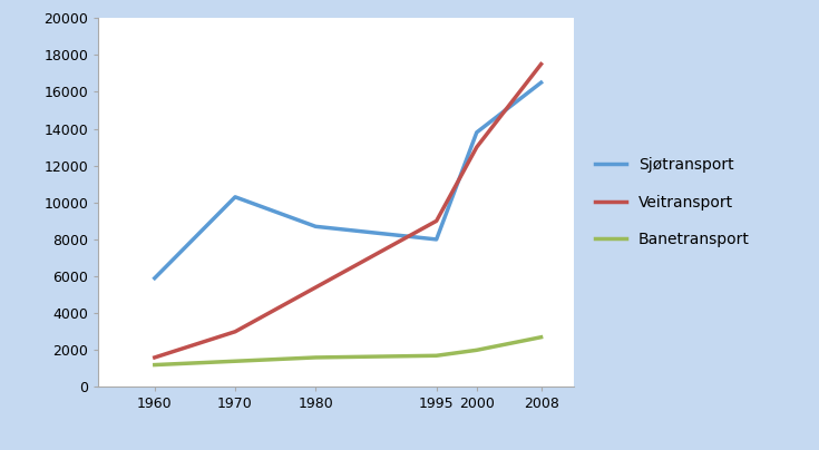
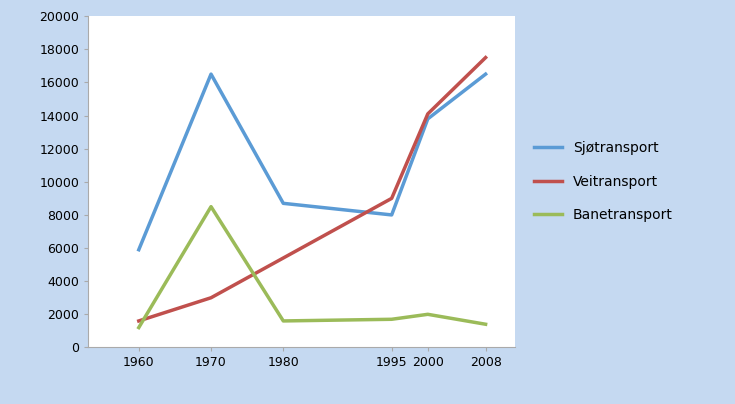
Sjøtransport/1970: 10300 -> 16500
Banetransport/1970: 1400 -> 8500
Veitransport/2000: 13000 -> 14100
Banetransport/2008: 2700 -> 1400
